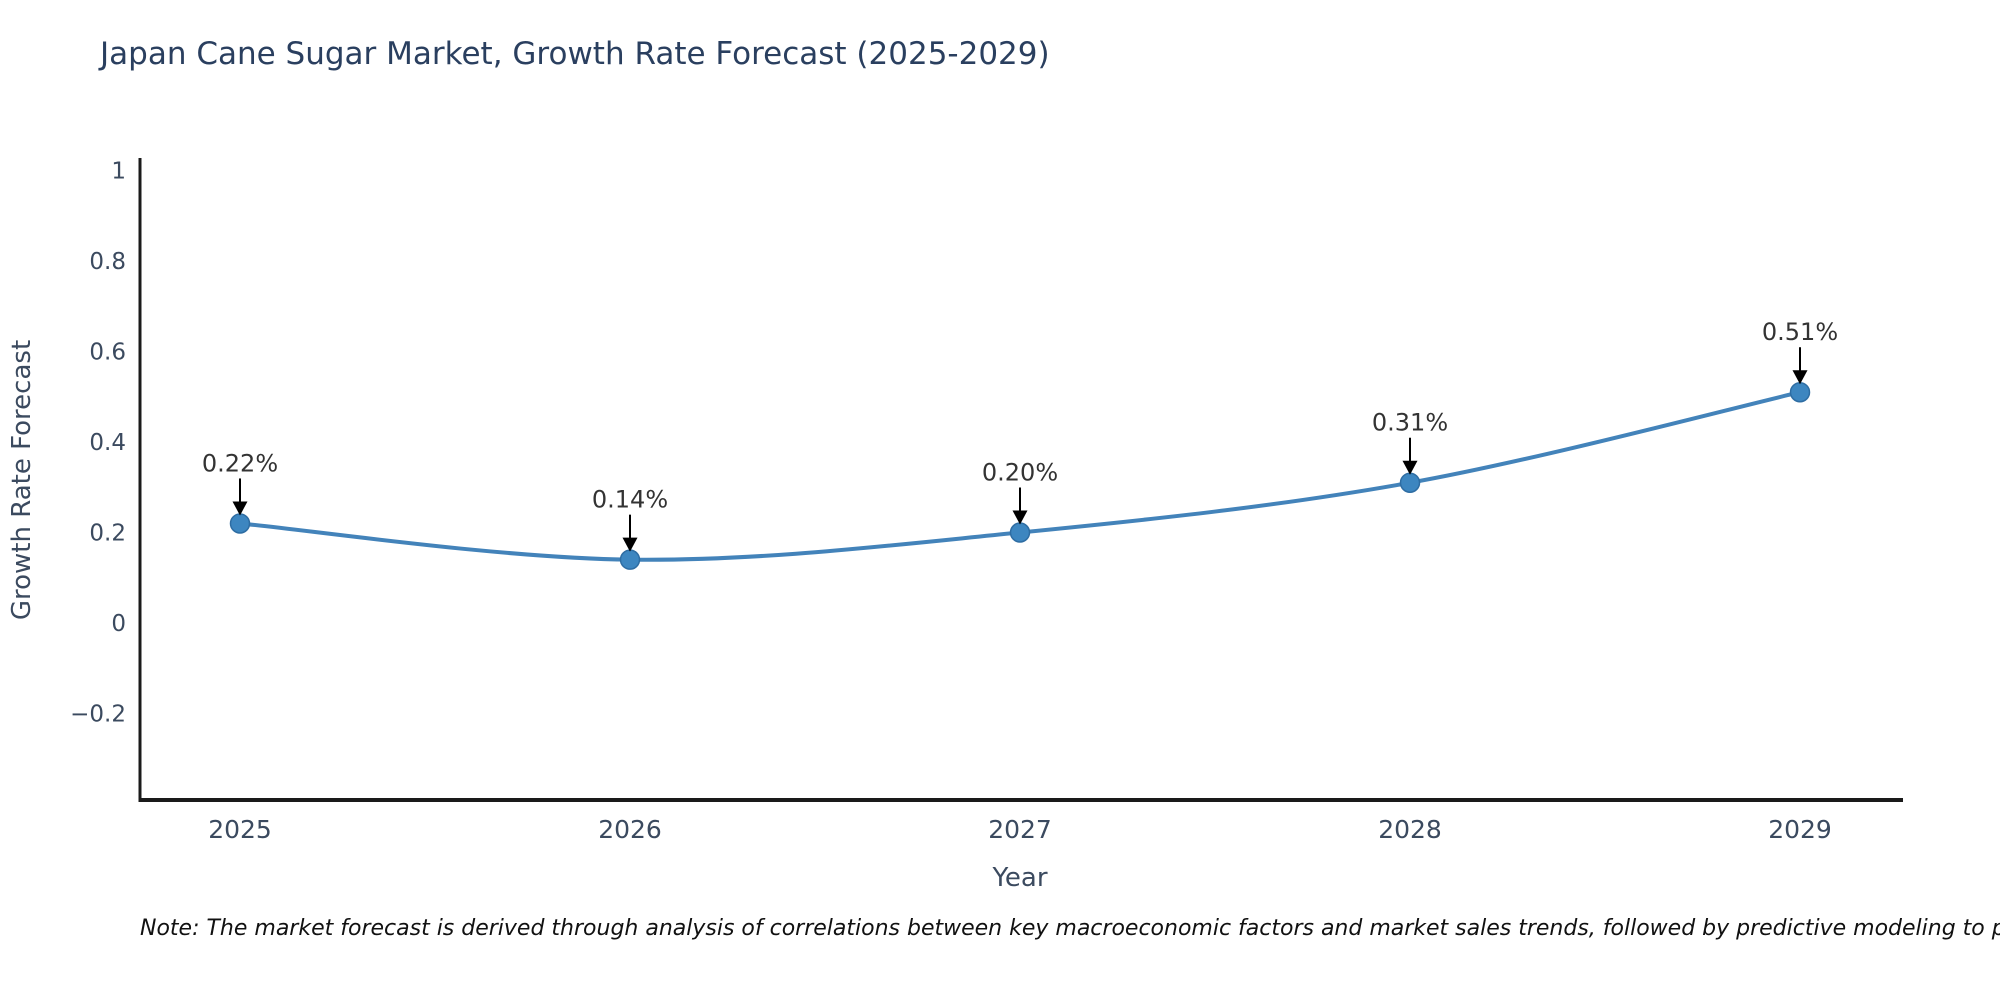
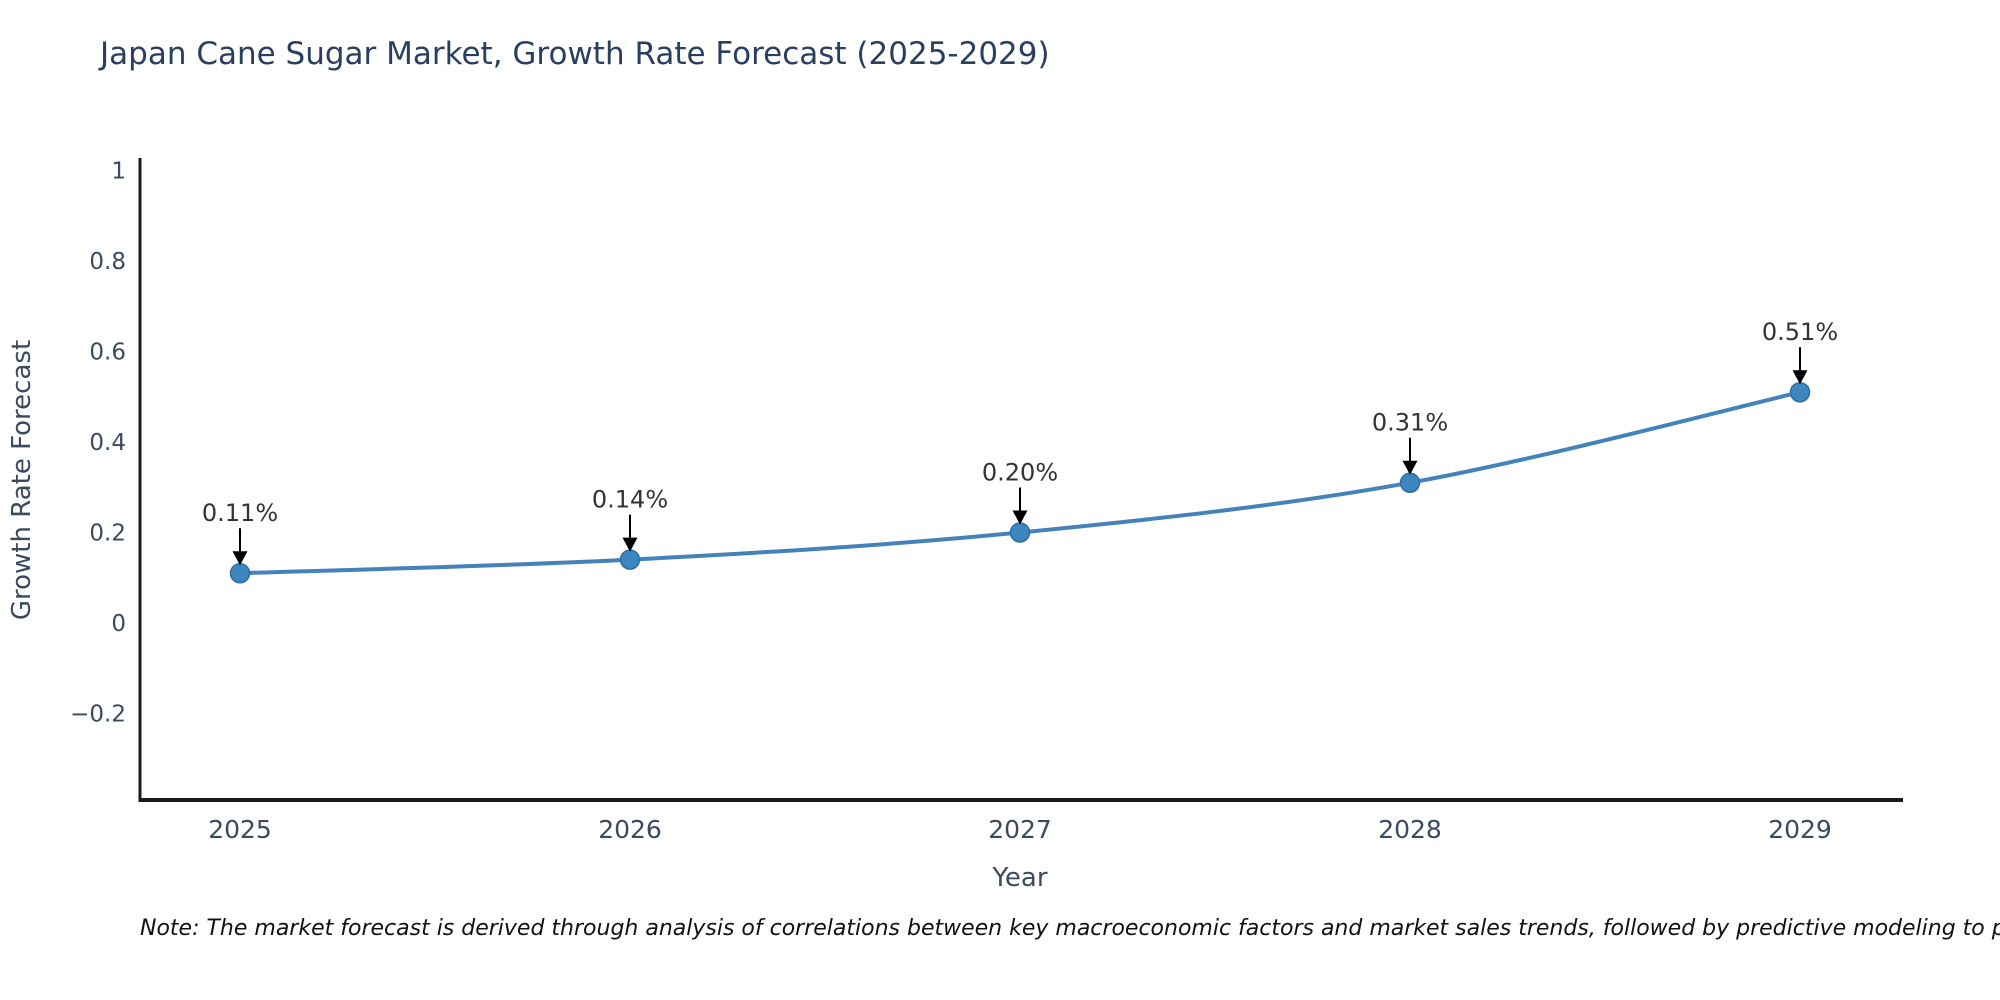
2025: 0.22% -> 0.11%
